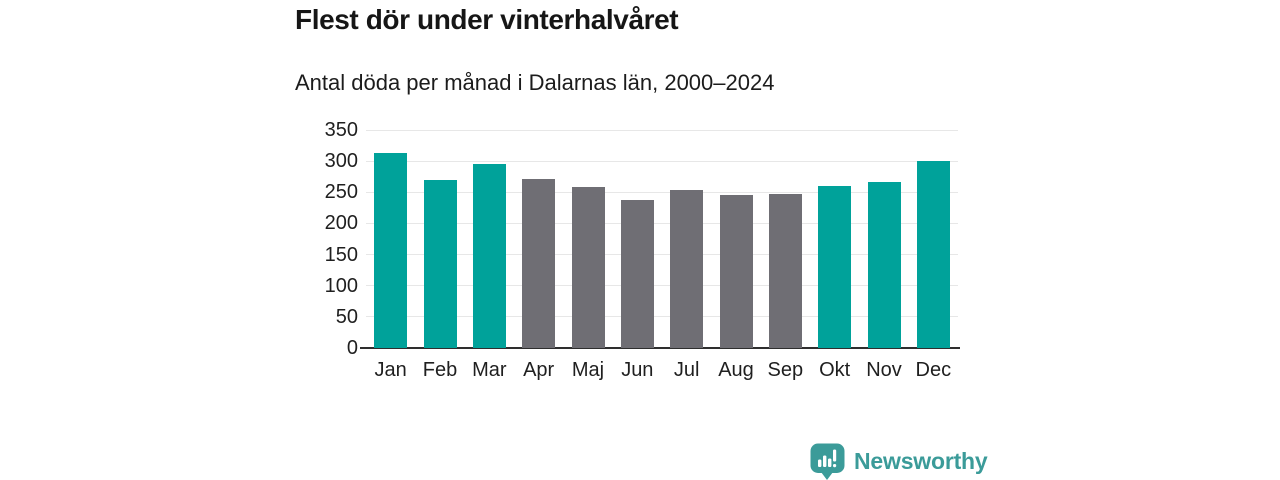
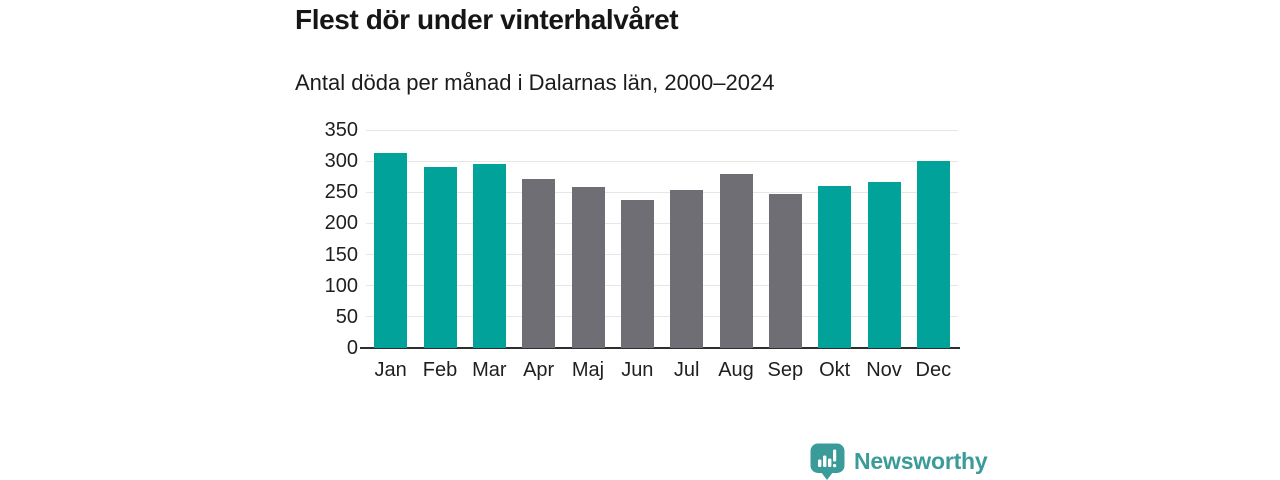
Feb: 270 -> 290
Aug: 240 -> 280
